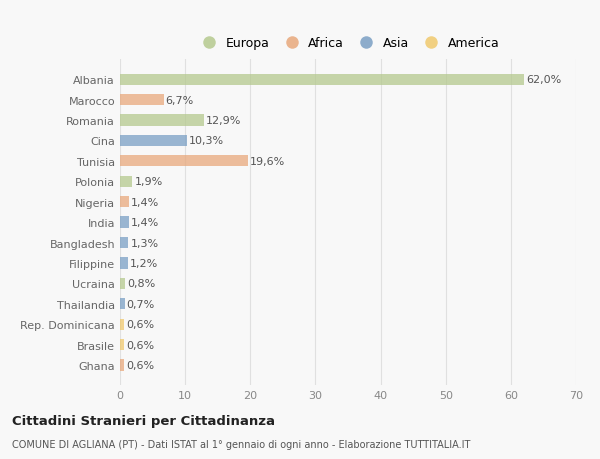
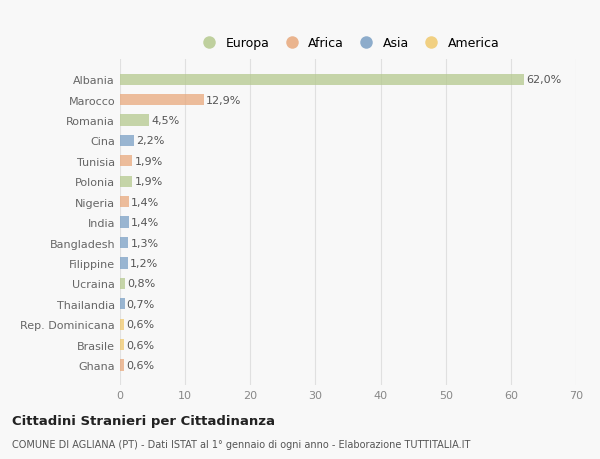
Marocco: 6,7% -> 12,9%
Romania: 12,9% -> 4,5%
Cina: 10,3% -> 2,2%
Tunisia: 19,6% -> 1,9%
